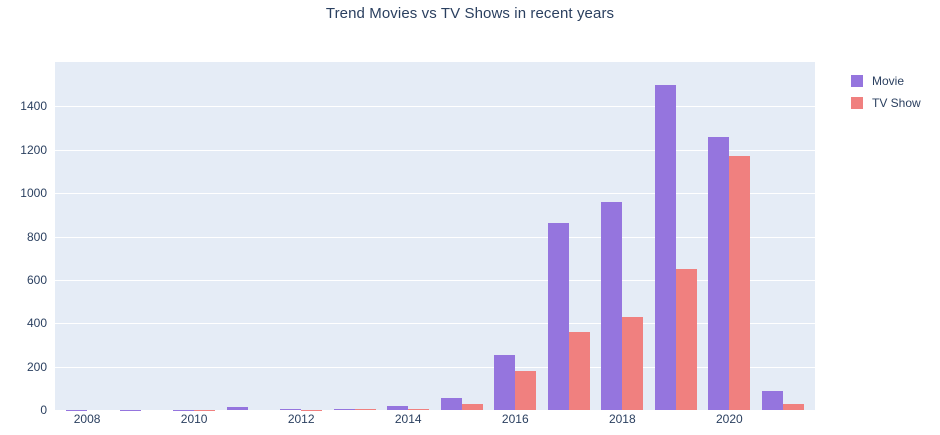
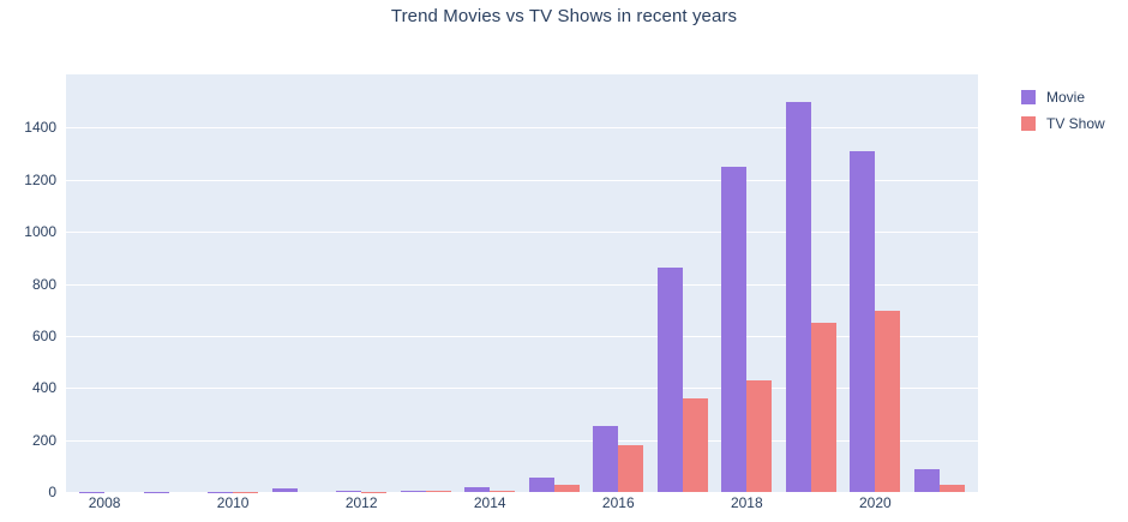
Movie/2018: 960 -> 1250
Movie/2020: 1260 -> 1310
TV Show/2020: 1170 -> 700
